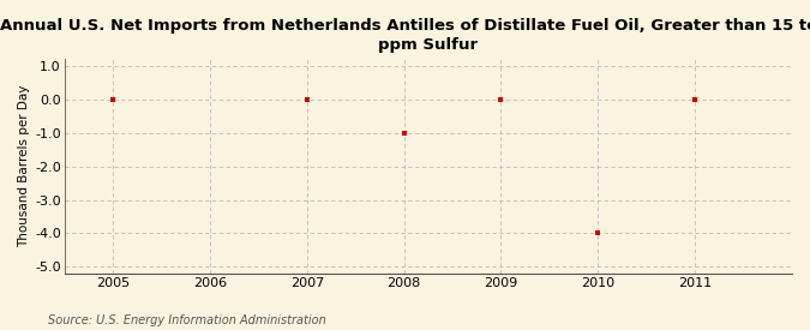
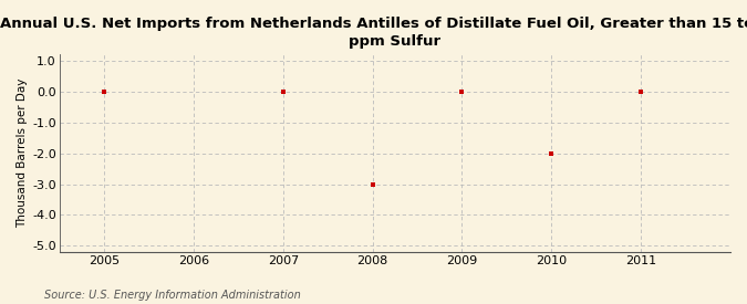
2008: -1 -> -3
2010: -4 -> -2
